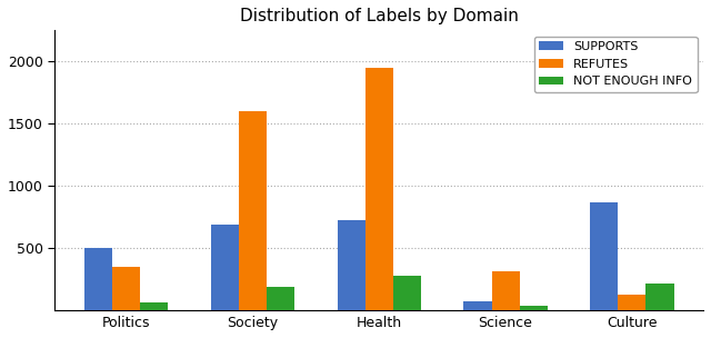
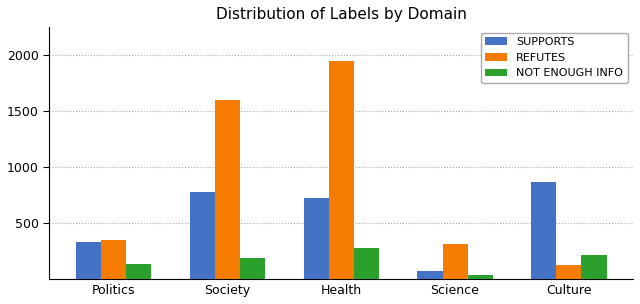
SUPPORTS/Politics: 500 -> 330
NOT ENOUGH INFO/Politics: 60 -> 140
SUPPORTS/Society: 690 -> 780
